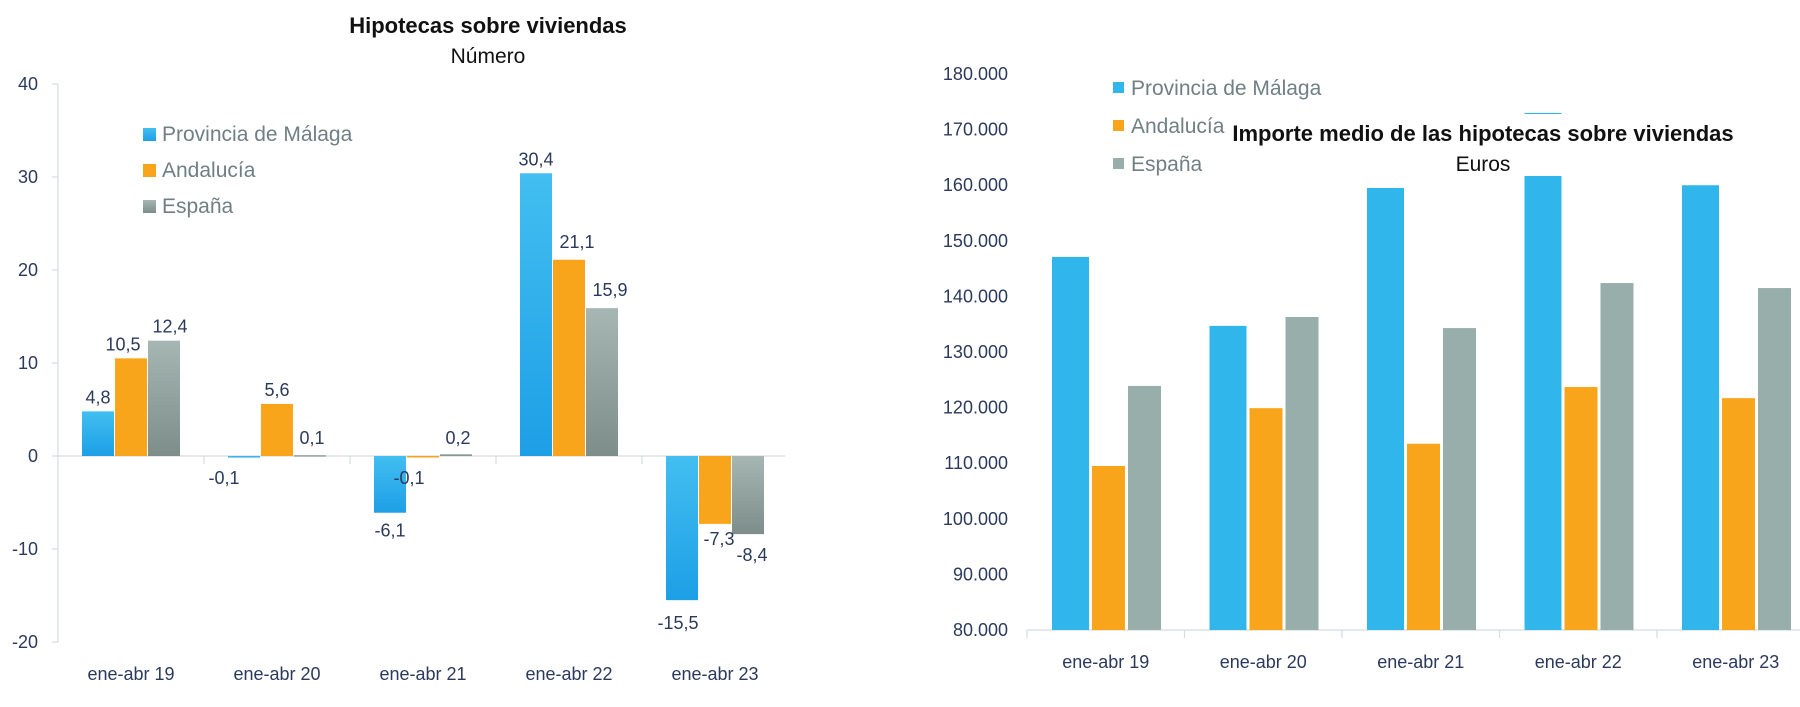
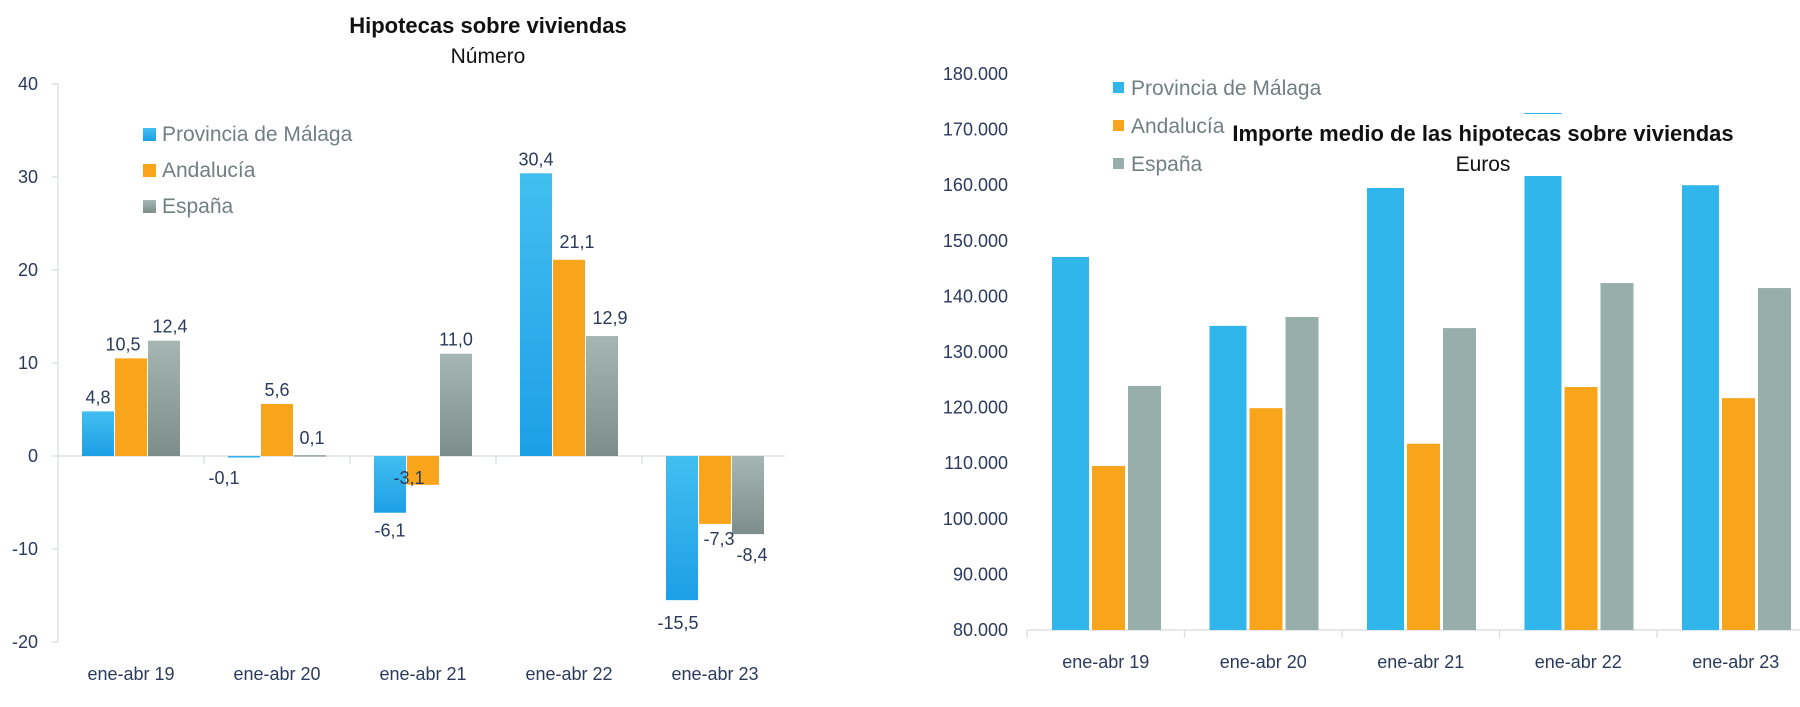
Hipotecas sobre viviendas/Andalucía/ene-abr 21: -0,1 -> -3,1
Hipotecas sobre viviendas/España/ene-abr 21: 0,2 -> 11,0
Hipotecas sobre viviendas/España/ene-abr 22: 15,9 -> 12,9
